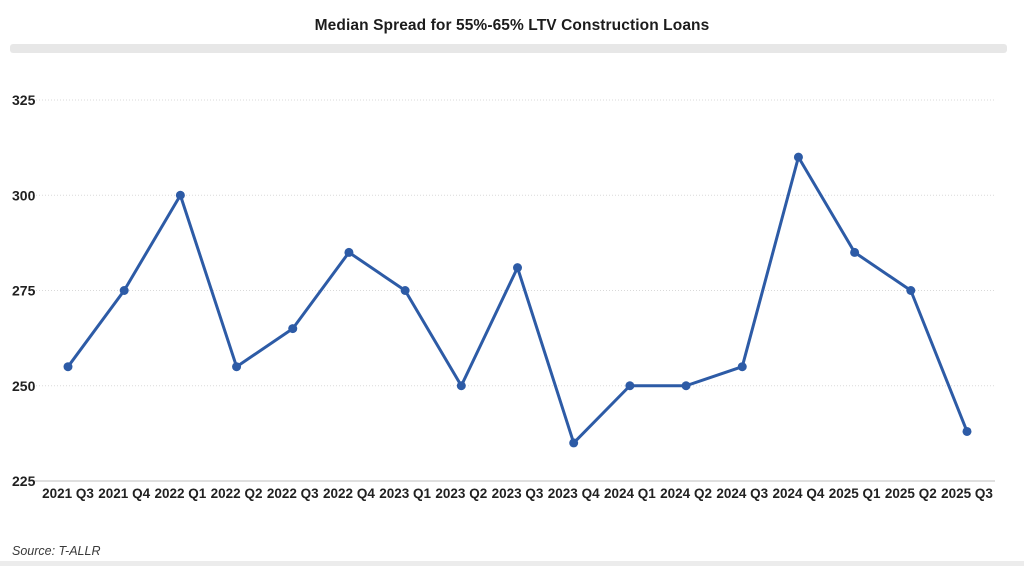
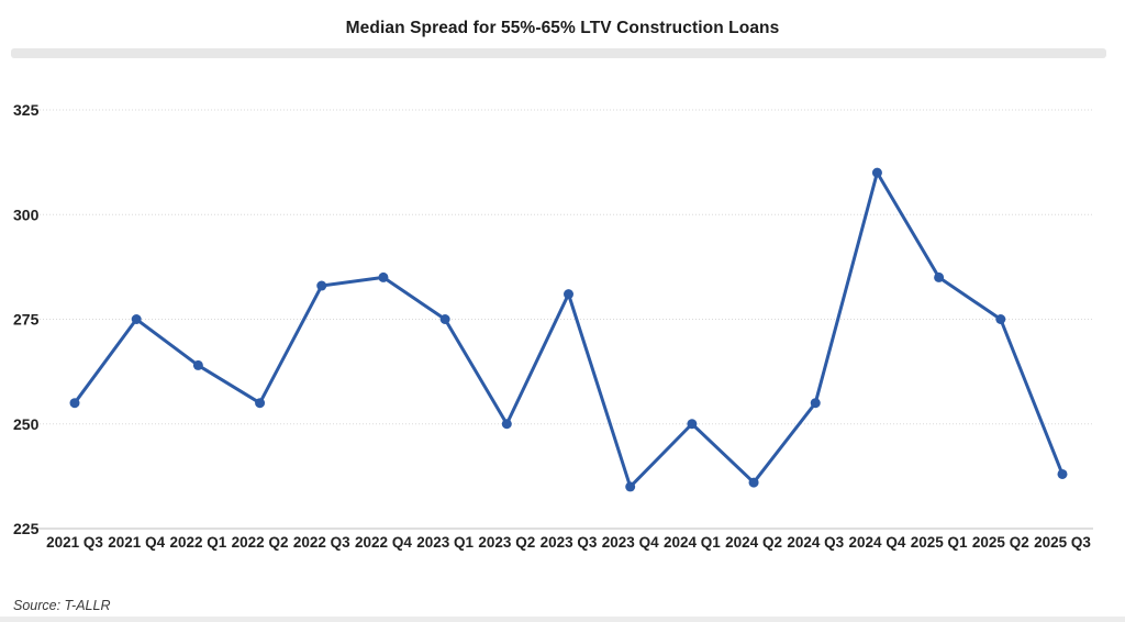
2022 Q1: 300 -> 264
2022 Q3: 265 -> 283
2024 Q2: 250 -> 236
